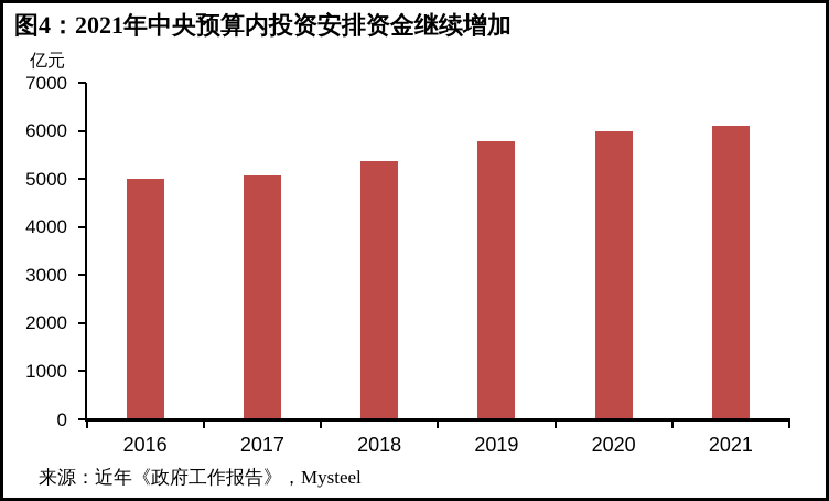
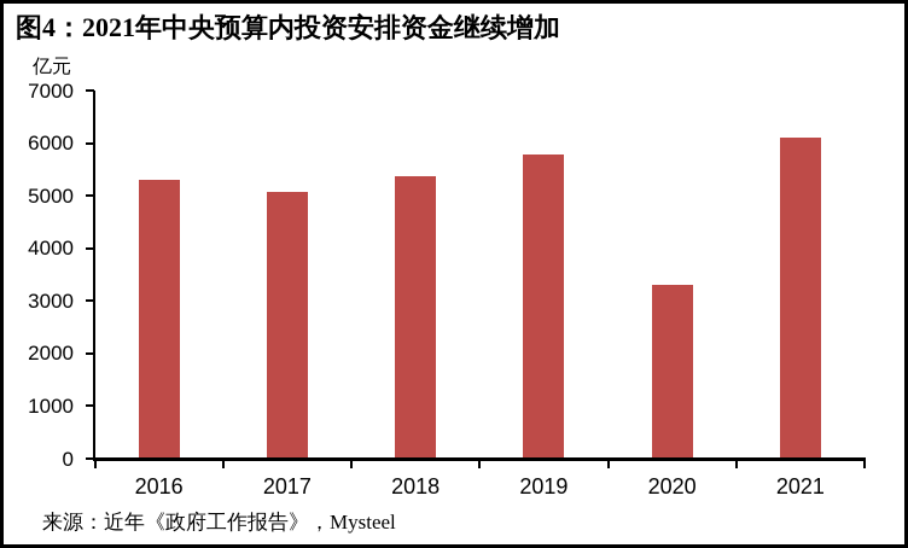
2016: 5000 -> 5300
2020: 6000 -> 3300
